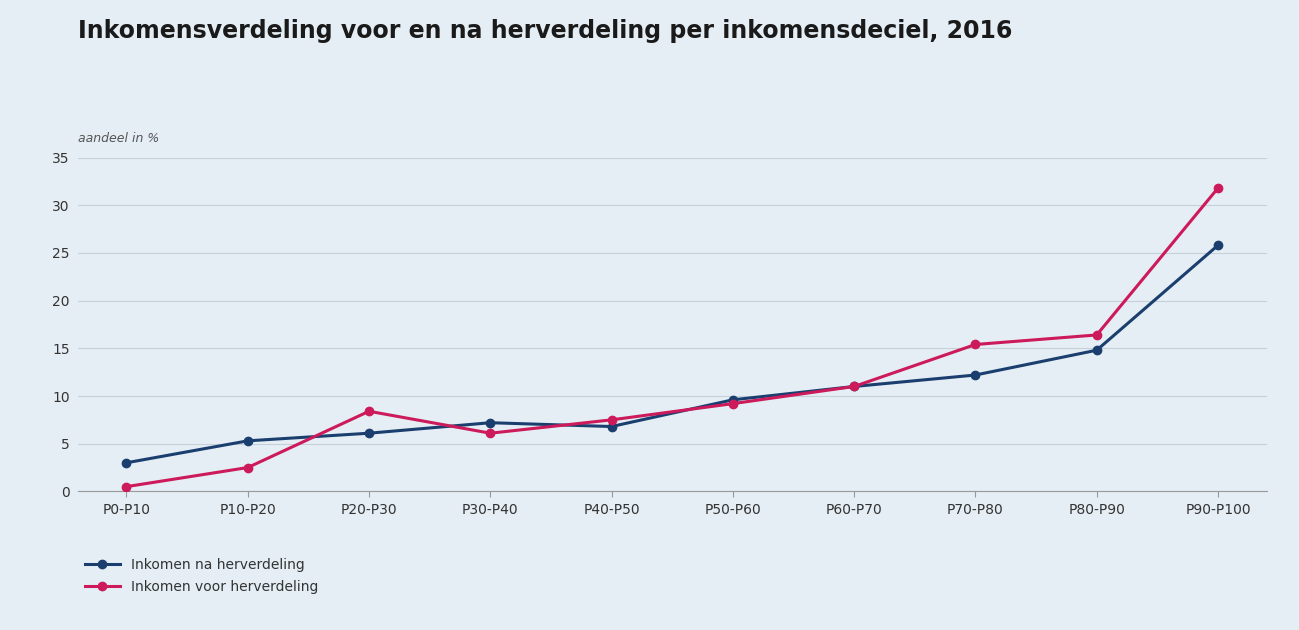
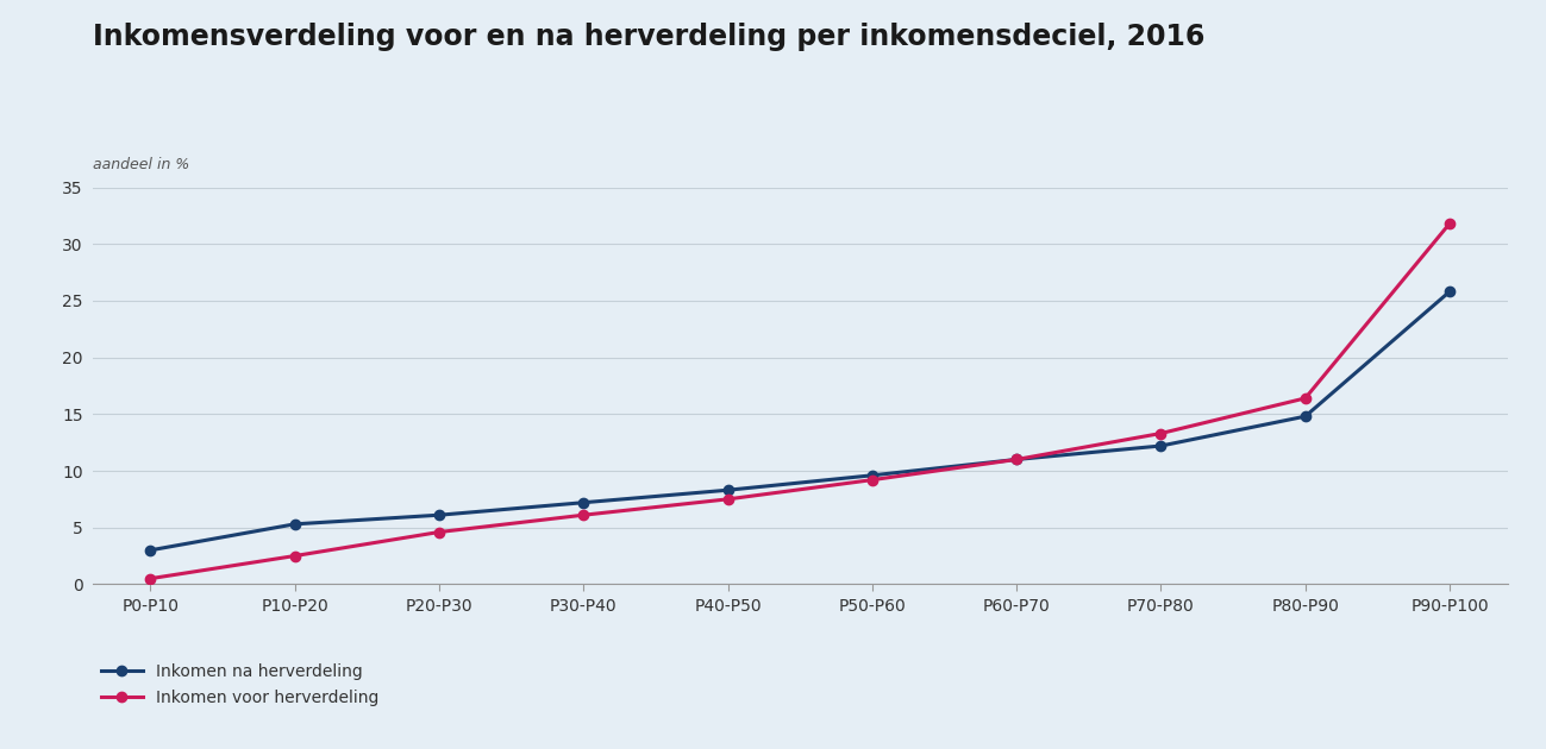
Inkomen voor herverdeling/P20-P30: 8.4 -> 4.6
Inkomen na herverdeling/P40-P50: 6.8 -> 8.3
Inkomen voor herverdeling/P70-P80: 15.4 -> 13.3
